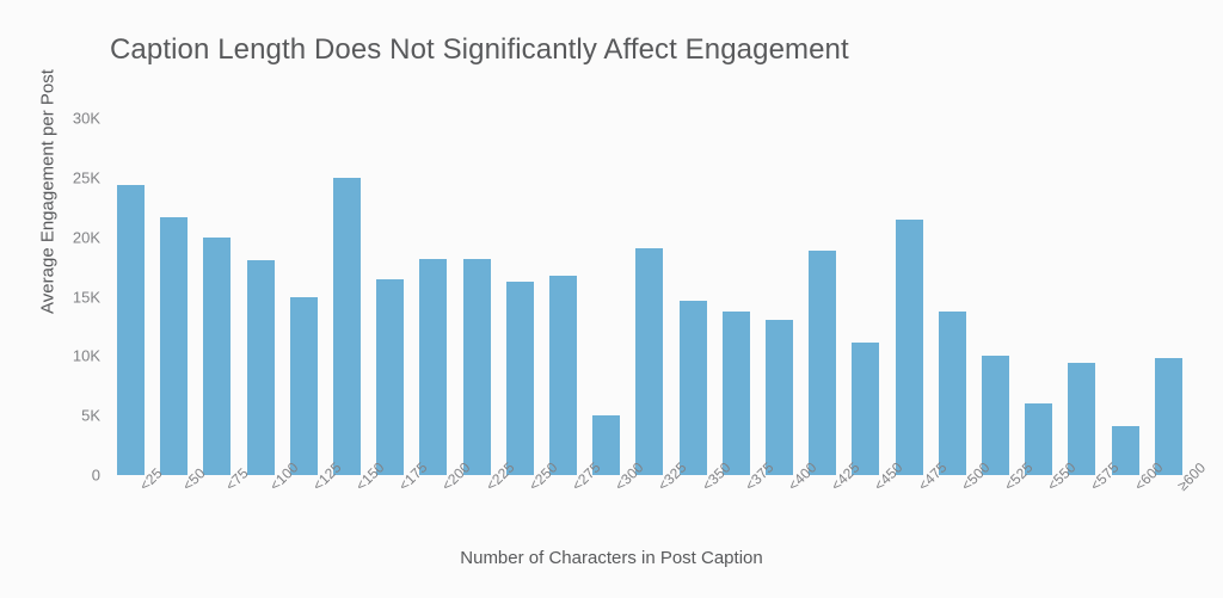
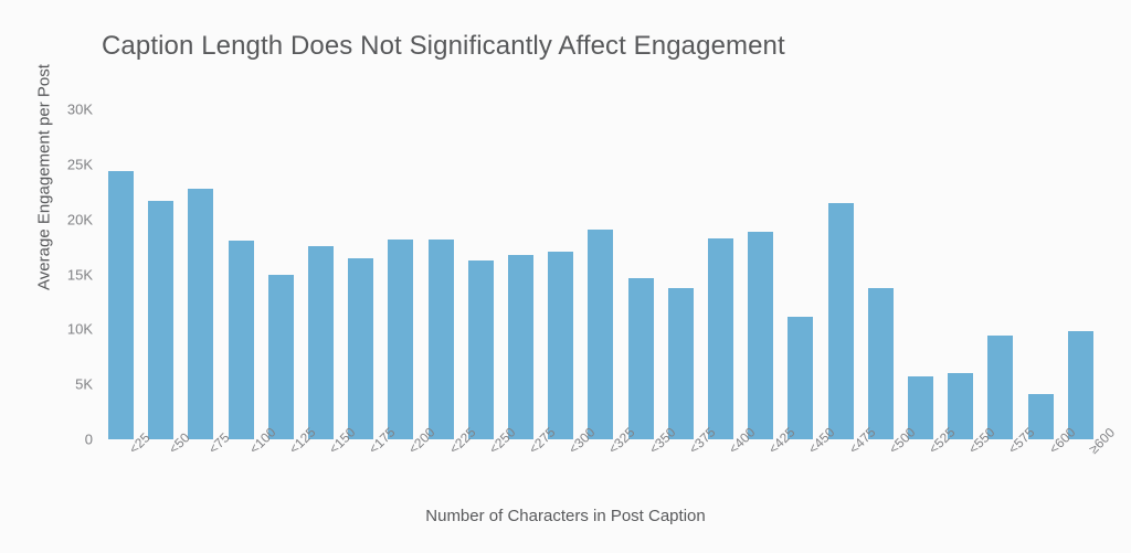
<75: 20K -> 23K
<150: 25K -> 18K
<300: 5K -> 17K
<400: 13K -> 18K
<525: 10K -> 6K
